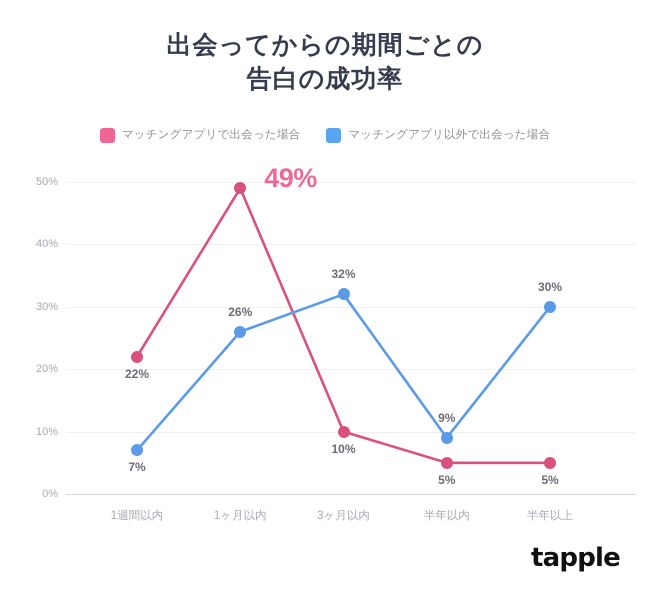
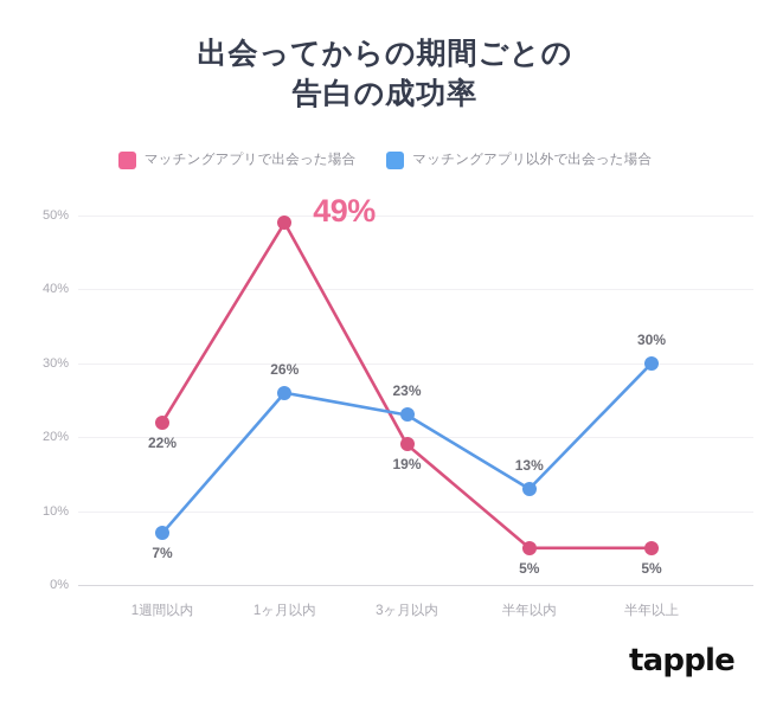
マッチングアプリで出会った場合/3ヶ月以内: 10% -> 19%
マッチングアプリ以外で出会った場合/3ヶ月以内: 32% -> 23%
マッチングアプリ以外で出会った場合/半年以内: 9% -> 13%
